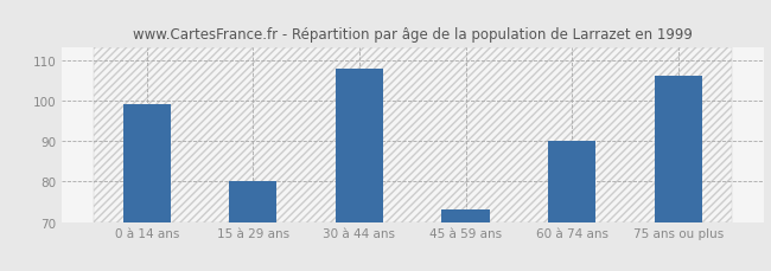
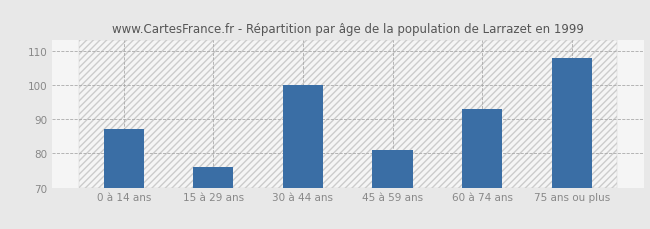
0 à 14 ans: 99 -> 87
15 à 29 ans: 80 -> 76
30 à 44 ans: 108 -> 100
45 à 59 ans: 73 -> 81
60 à 74 ans: 90 -> 93
75 ans ou plus: 106 -> 108
